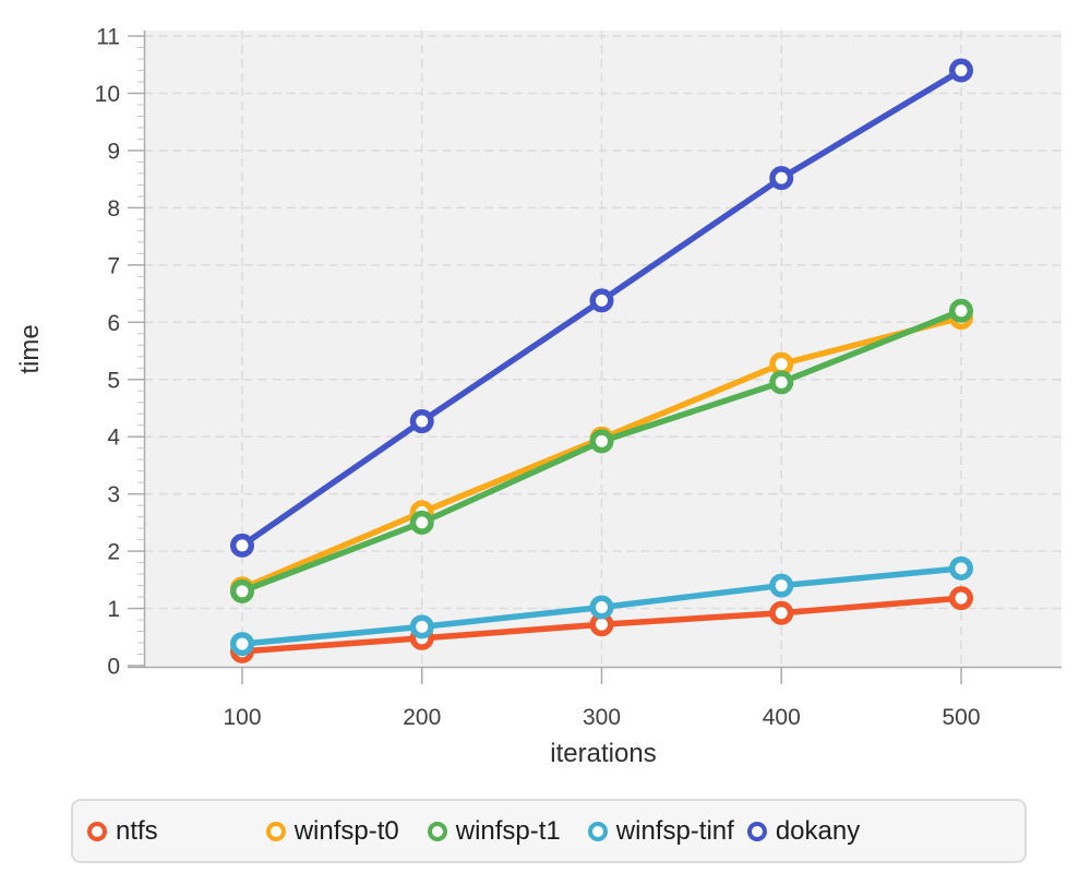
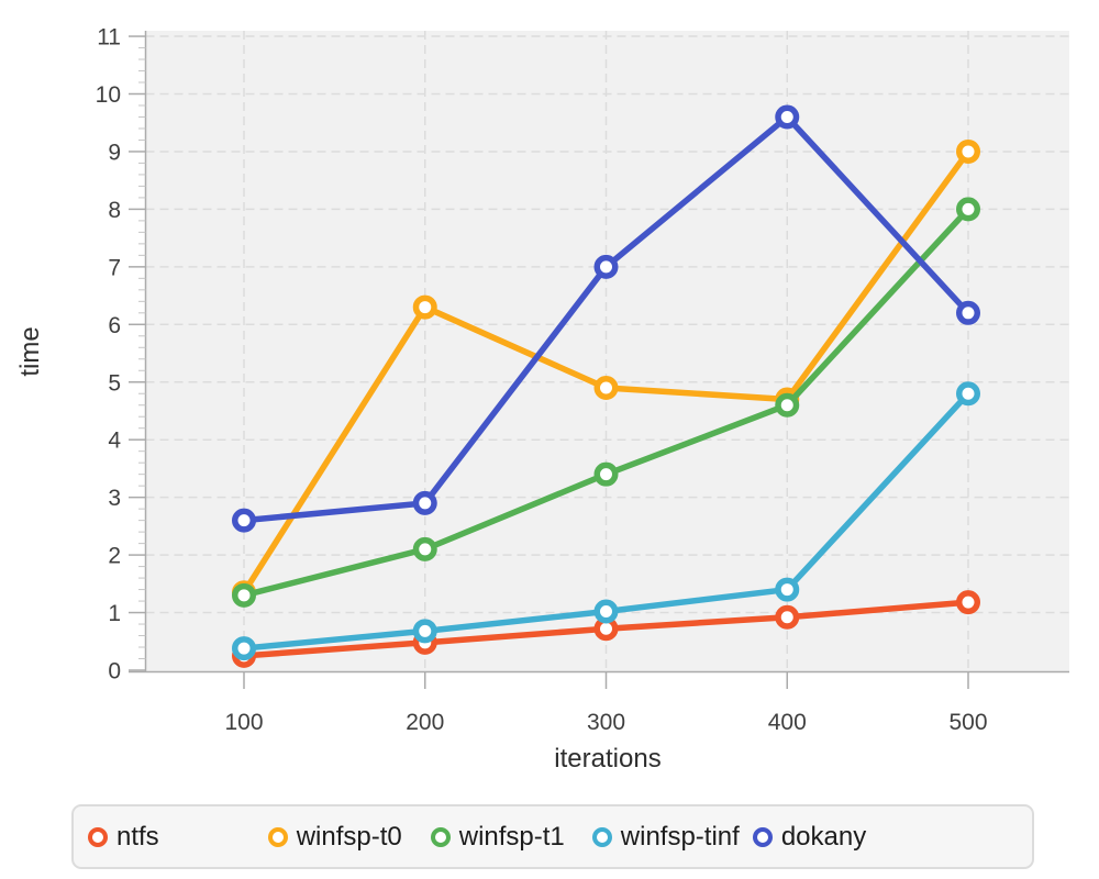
dokany/100: 2.1 -> 2.6
winfsp-t0/200: 2.7 -> 6.3
winfsp-t1/200: 2.5 -> 2.1
dokany/200: 4.3 -> 2.9
winfsp-t0/300: 4.0 -> 4.9
winfsp-t1/300: 3.9 -> 3.4
dokany/300: 6.4 -> 7.0
winfsp-t0/400: 5.3 -> 4.7
winfsp-t1/400: 5.0 -> 4.6
dokany/400: 8.5 -> 9.6
winfsp-t0/500: 6.1 -> 9.0
winfsp-t1/500: 6.2 -> 8.0
winfsp-tinf/500: 1.7 -> 4.8
dokany/500: 10.4 -> 6.2
